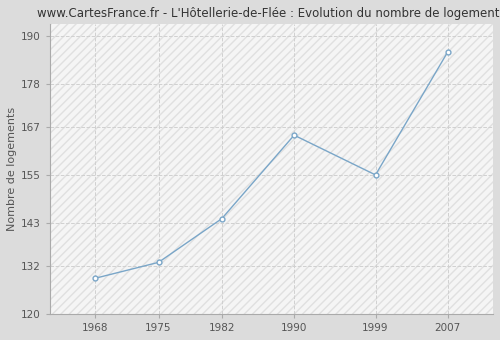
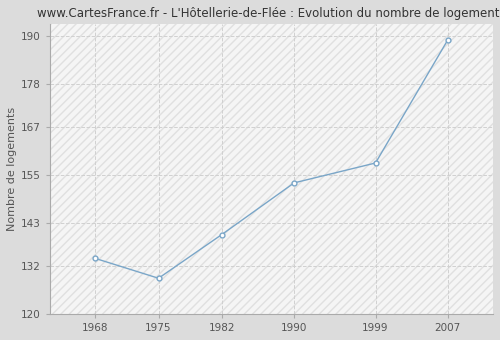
1968: 129 -> 134
1975: 133 -> 129
1982: 144 -> 140
1990: 165 -> 153
1999: 155 -> 158
2007: 186 -> 189
